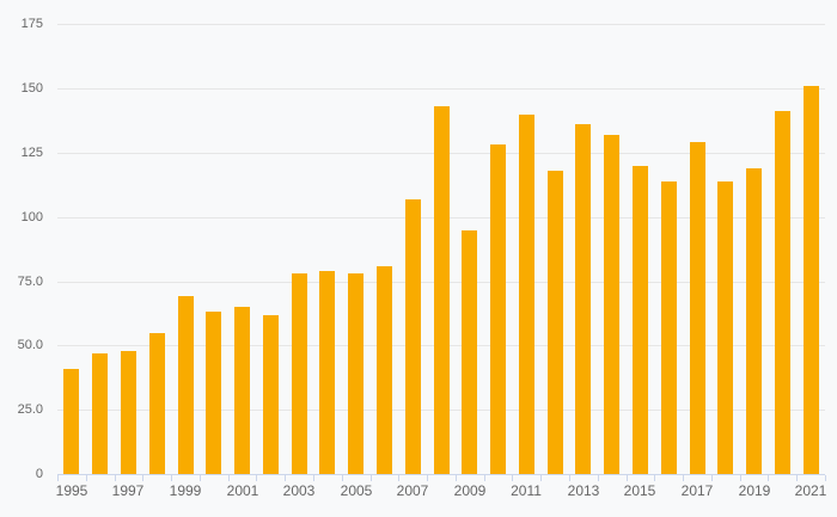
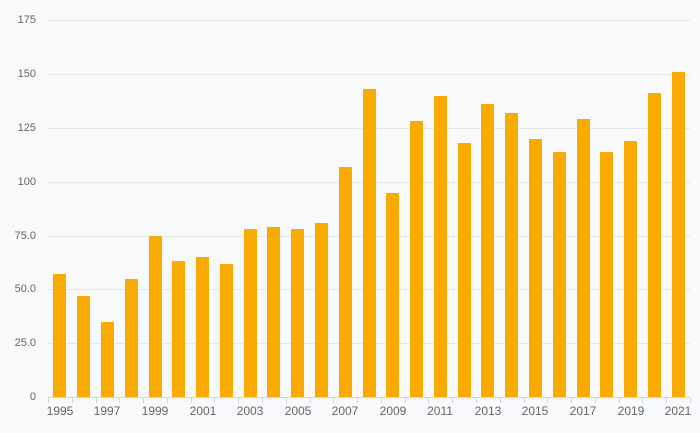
1995: 41 -> 57
1997: 48 -> 35
1999: 69 -> 75
